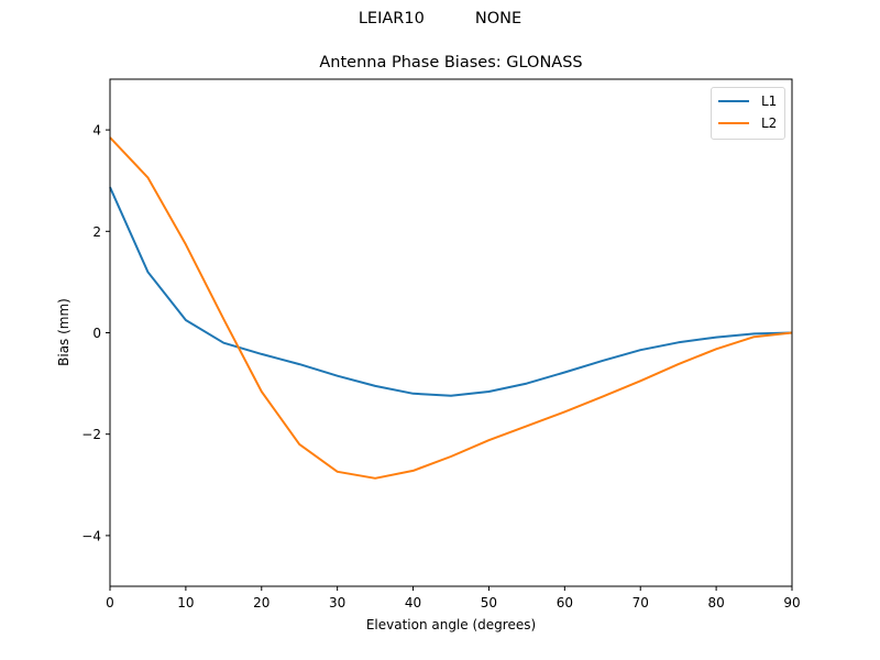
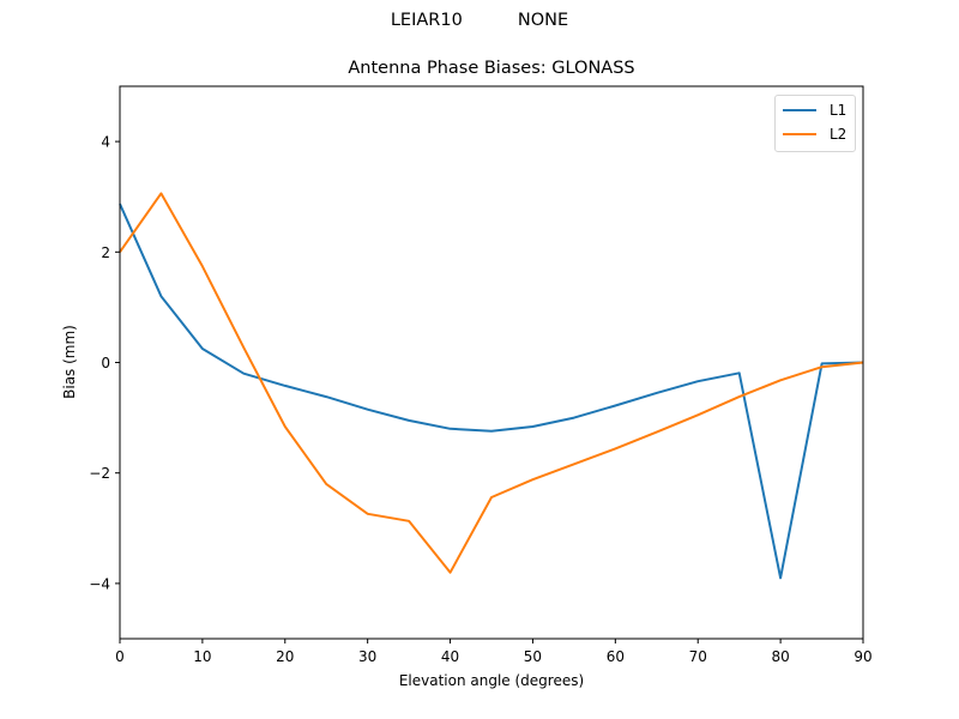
L2/0: 3.9 -> 2.0
L2/40: -2.7 -> -3.8
L1/80: -0.1 -> -3.9
